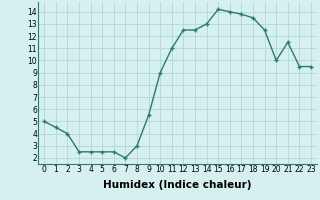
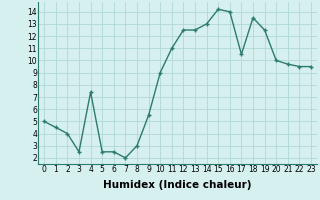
4: 2.5 -> 7.4
17: 13.8 -> 10.5
21: 11.5 -> 9.7
